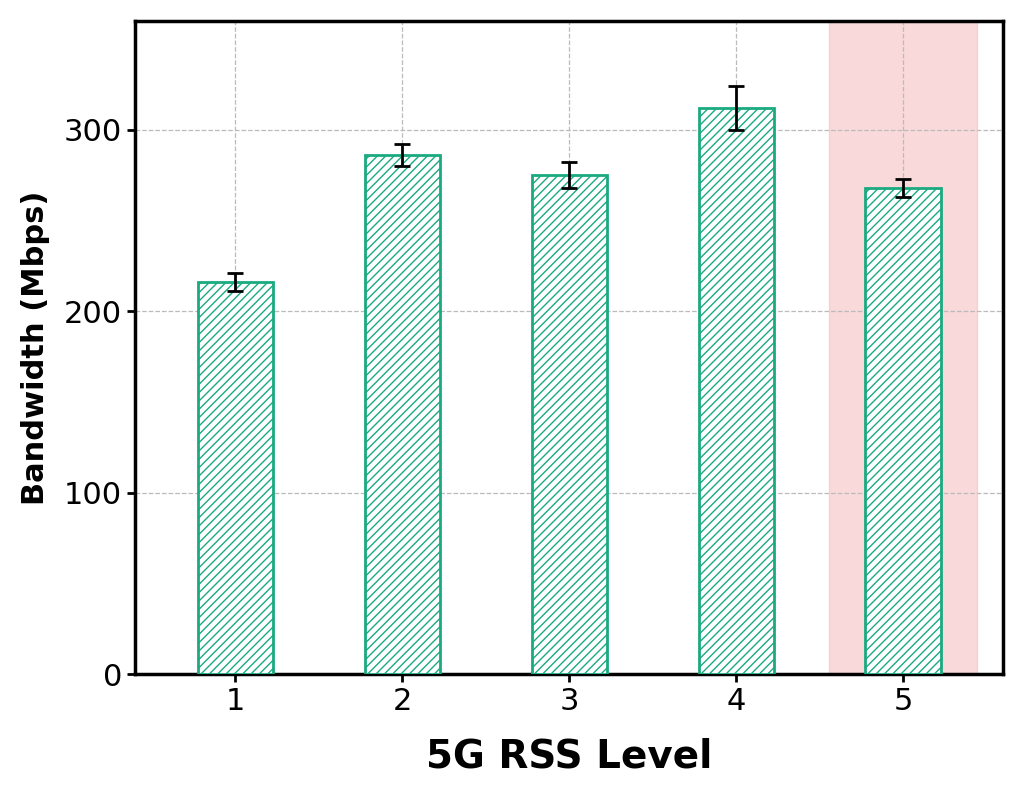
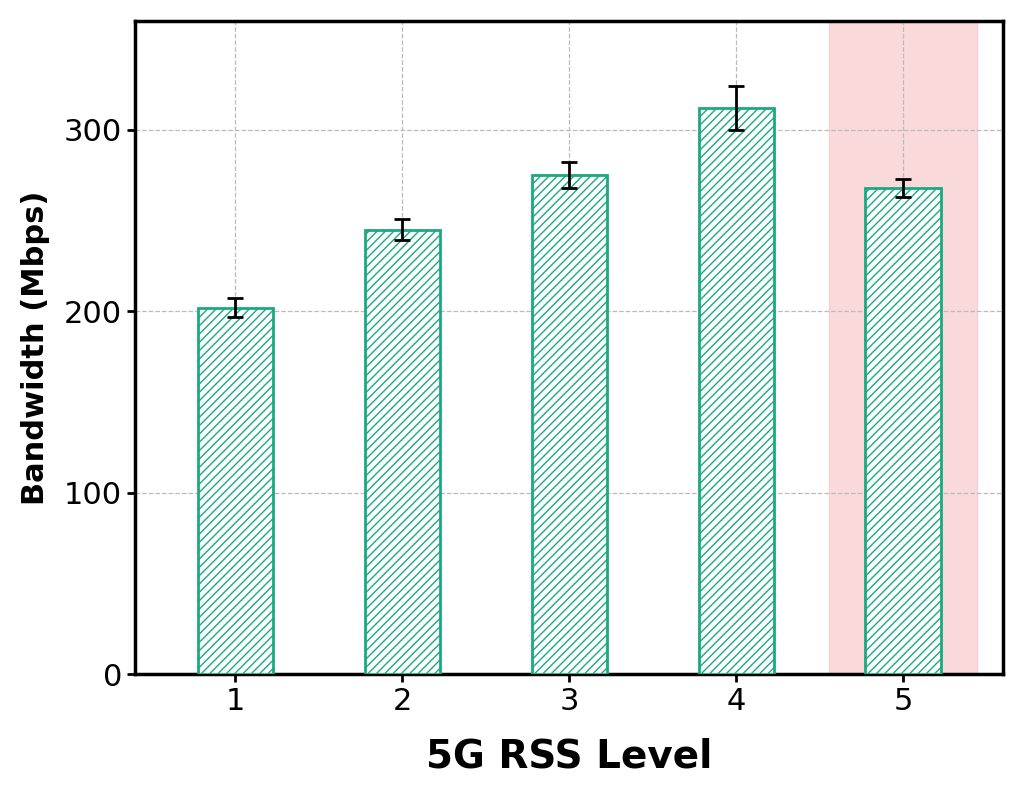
1: 216 -> 202
2: 286 -> 245
